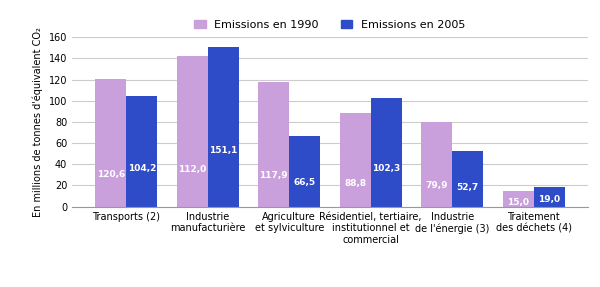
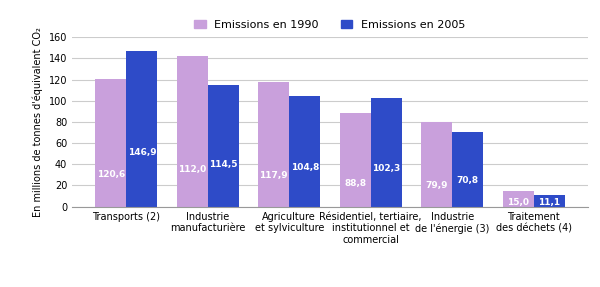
Emissions en 2005/Transports (2): 104,2 -> 146,9
Emissions en 2005/Industrie manufacturière: 151,1 -> 114,5
Emissions en 2005/Agriculture et sylviculture: 66,5 -> 104,8
Emissions en 2005/Industrie de l'énergie (3): 52,7 -> 70,8
Emissions en 2005/Traitement des déchets (4): 19,0 -> 11,1
